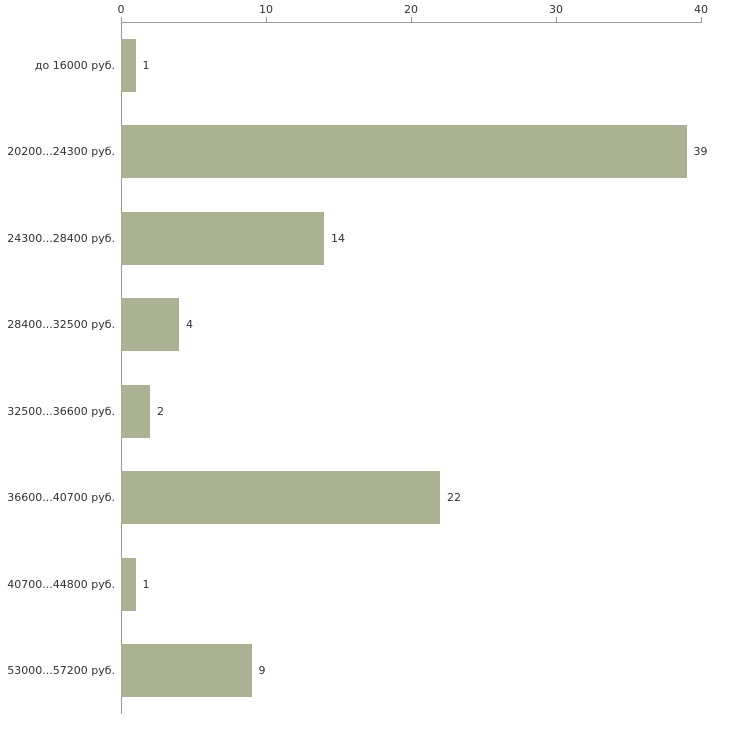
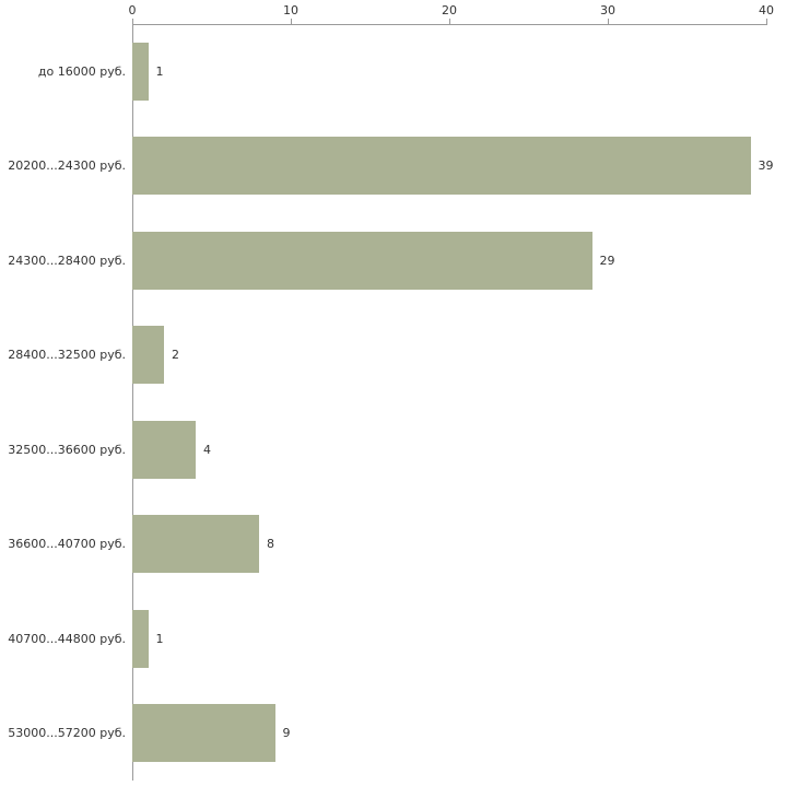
24300...28400 руб.: 14 -> 29
28400...32500 руб.: 4 -> 2
32500...36600 руб.: 2 -> 4
36600...40700 руб.: 22 -> 8
